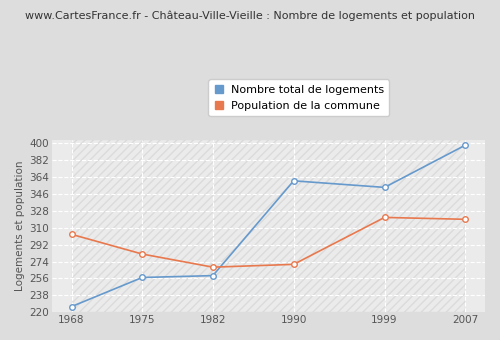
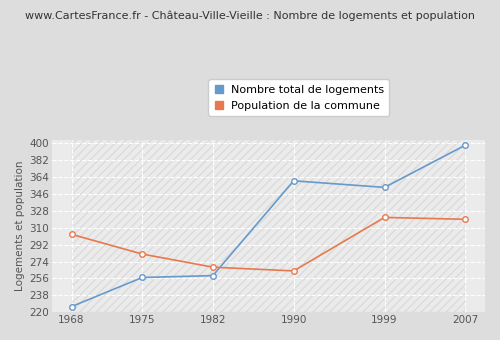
Population de la commune/1990: 271 -> 264
